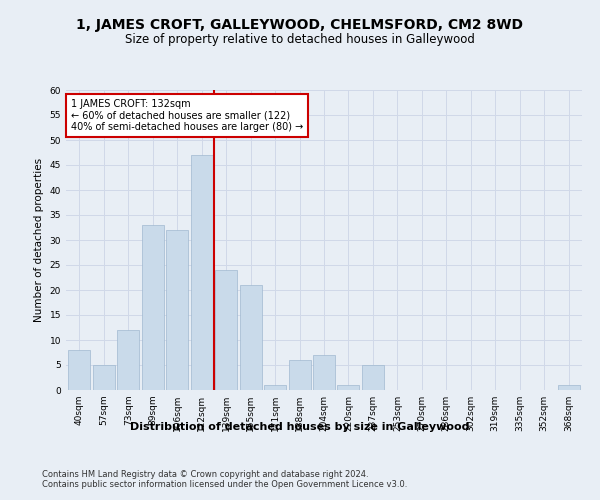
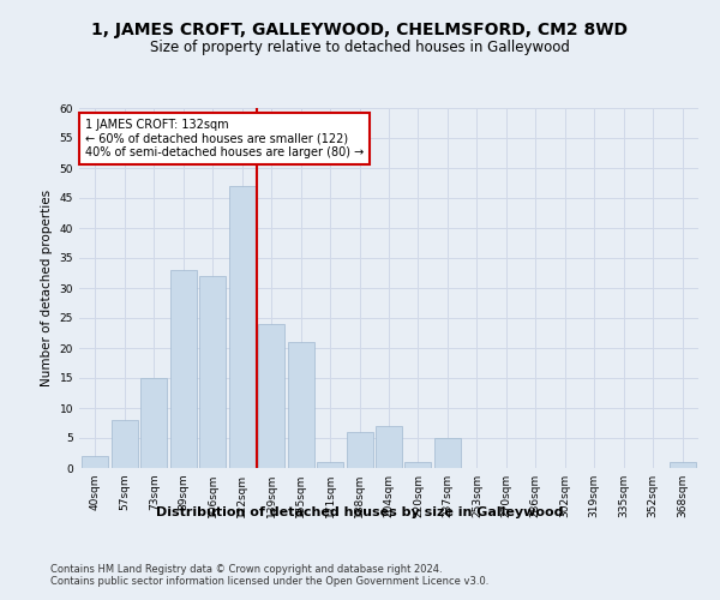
40sqm: 8 -> 2
57sqm: 5 -> 8
73sqm: 12 -> 15
